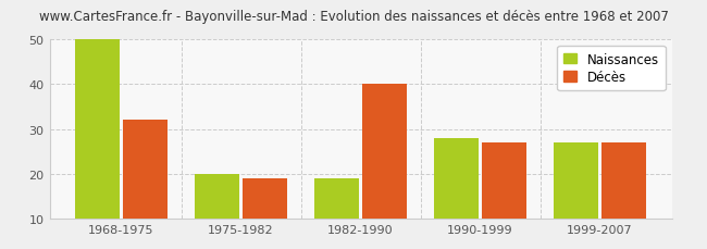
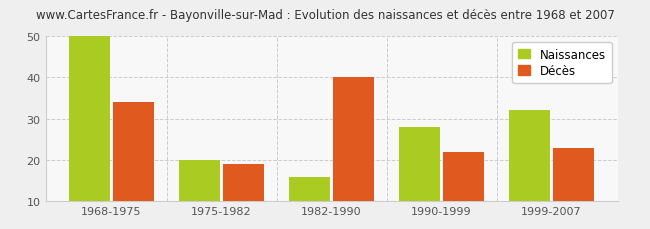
Décès/1968-1975: 32 -> 34
Naissances/1982-1990: 19 -> 16
Décès/1990-1999: 27 -> 22
Naissances/1999-2007: 27 -> 32
Décès/1999-2007: 27 -> 23
